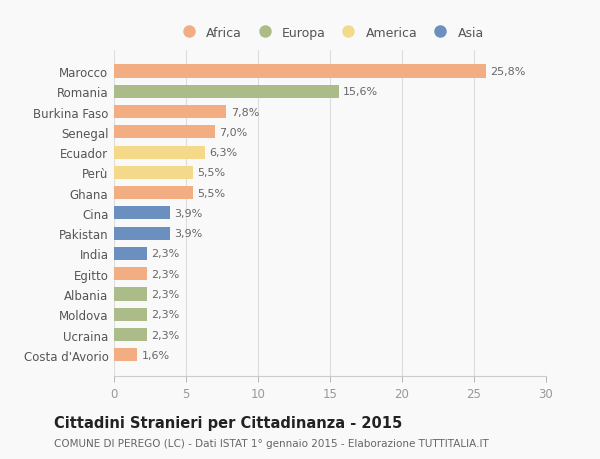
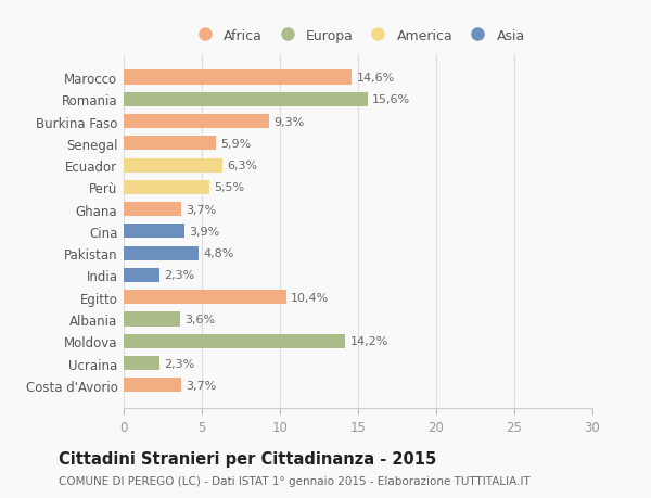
Marocco: 25,8% -> 14,6%
Burkina Faso: 7,8% -> 9,3%
Senegal: 7,0% -> 5,9%
Ghana: 5,5% -> 3,7%
Pakistan: 3,9% -> 4,8%
Egitto: 2,3% -> 10,4%
Albania: 2,3% -> 3,6%
Moldova: 2,3% -> 14,2%
Costa d'Avorio: 1,6% -> 3,7%
